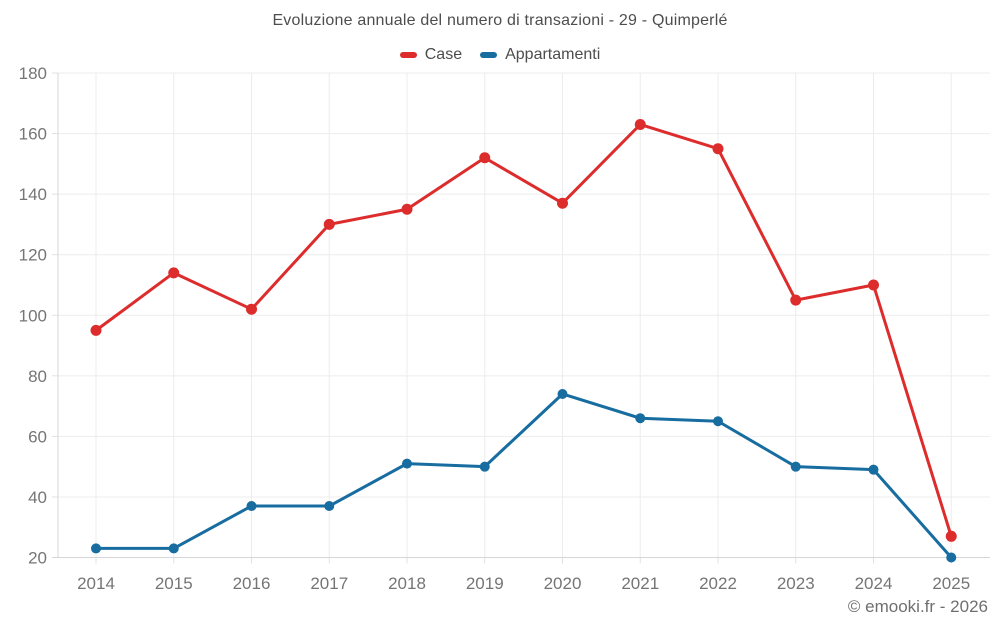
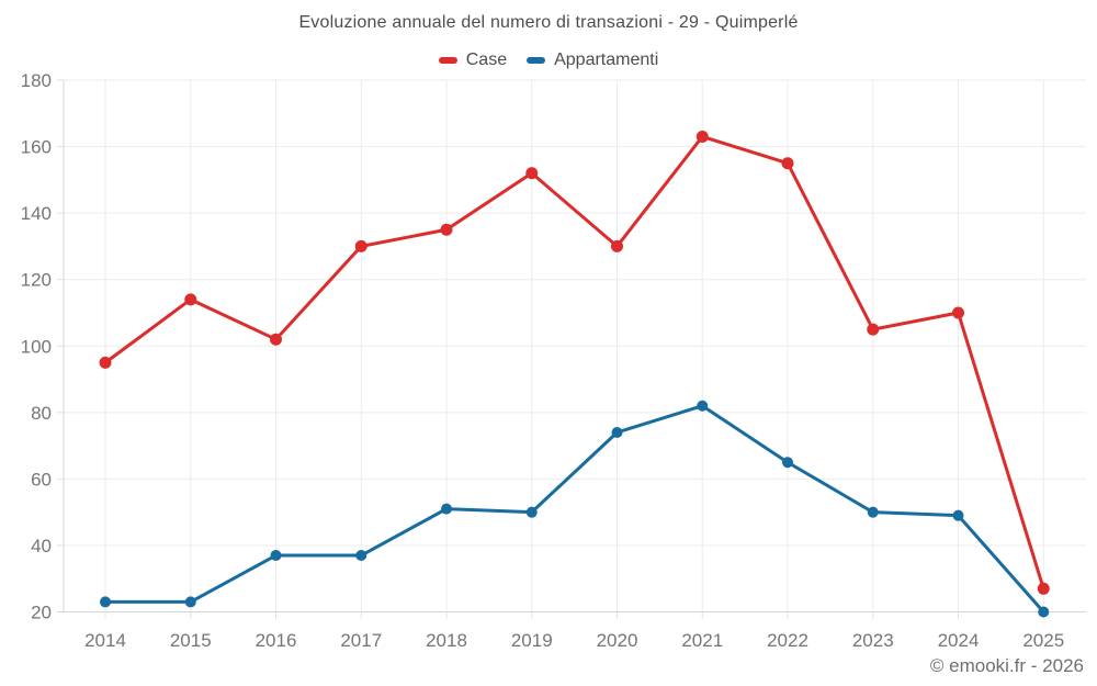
Case/2020: 137 -> 130
Appartamenti/2021: 66 -> 82
